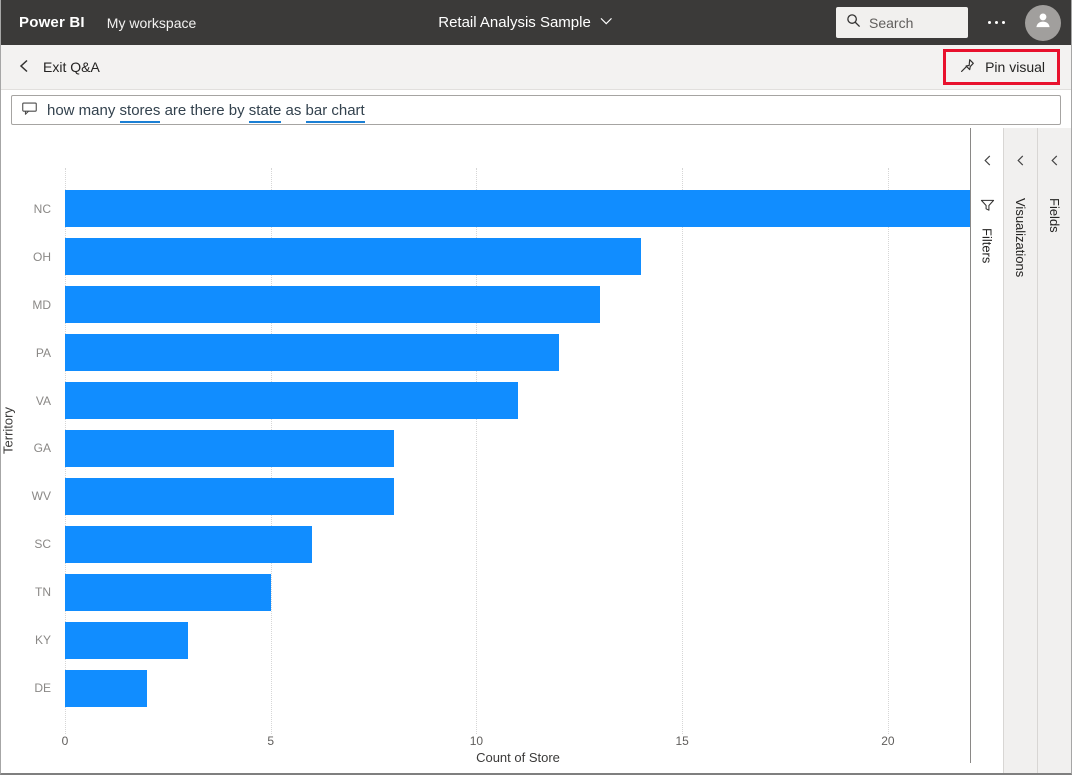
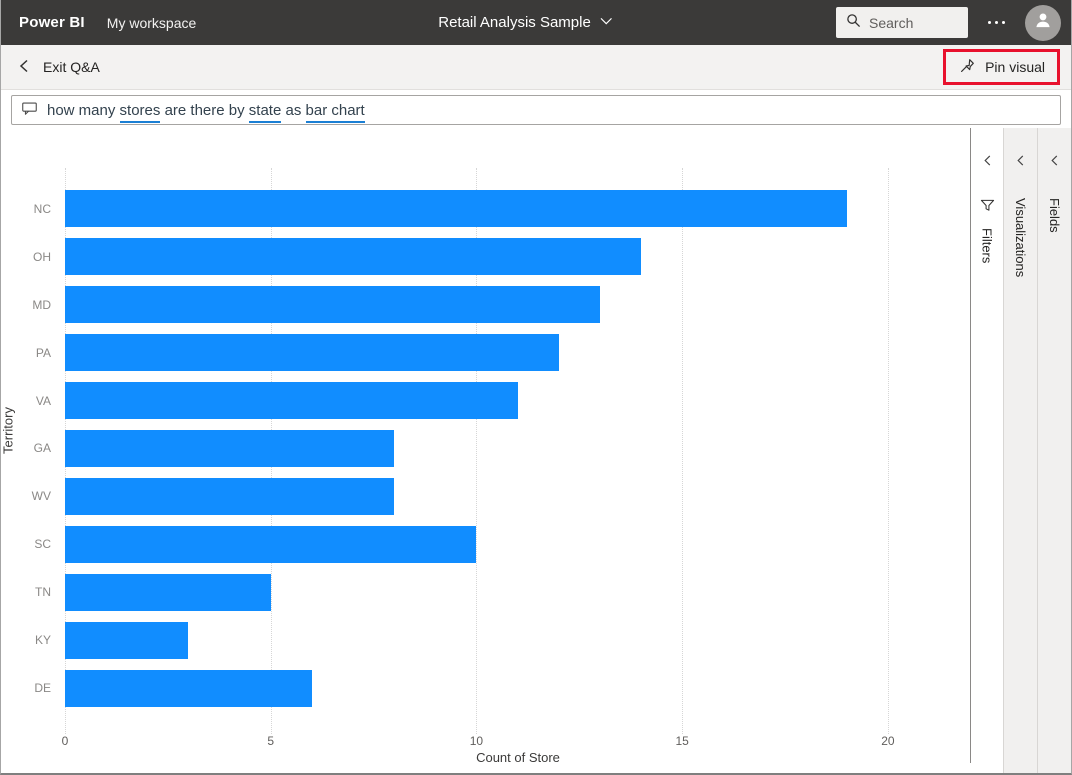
NC: 22 -> 19
SC: 6 -> 10
DE: 2 -> 6
